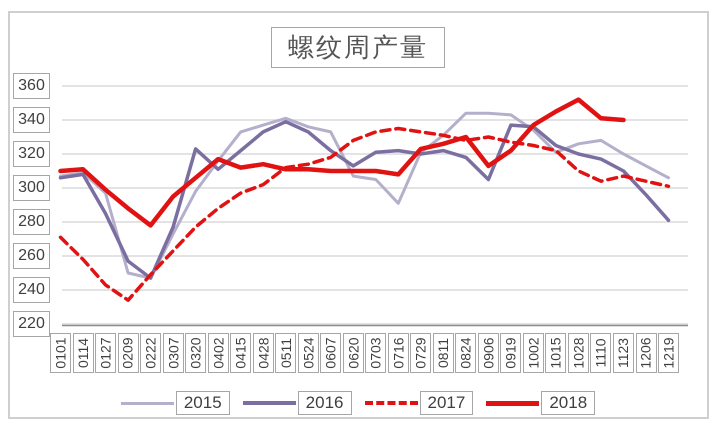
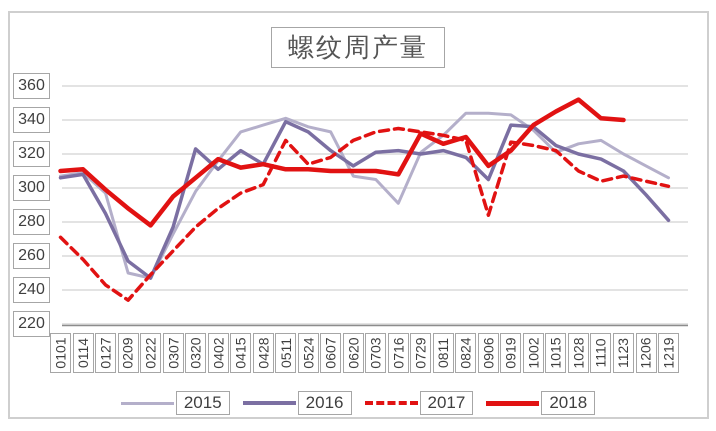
2016/0428: 333 -> 314
2017/0511: 312 -> 328
2018/0729: 323 -> 332
2017/0906: 330 -> 284
